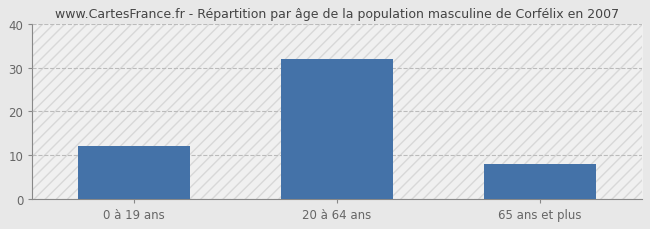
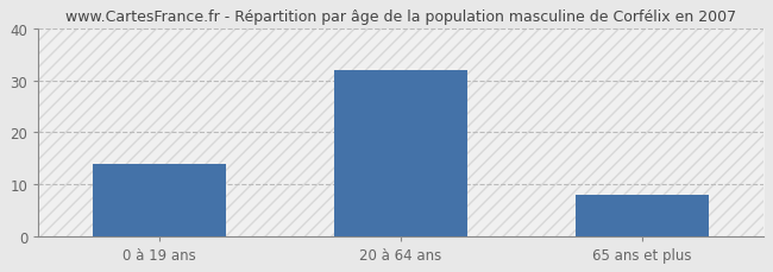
0 à 19 ans: 12 -> 14
